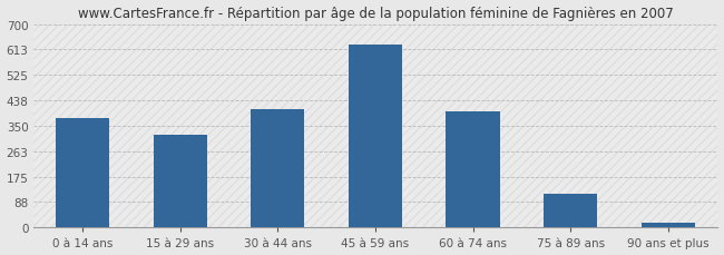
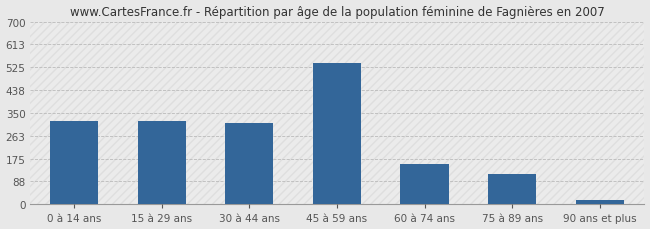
0 à 14 ans: 375 -> 320
30 à 44 ans: 408 -> 310
45 à 59 ans: 628 -> 540
60 à 74 ans: 398 -> 155
